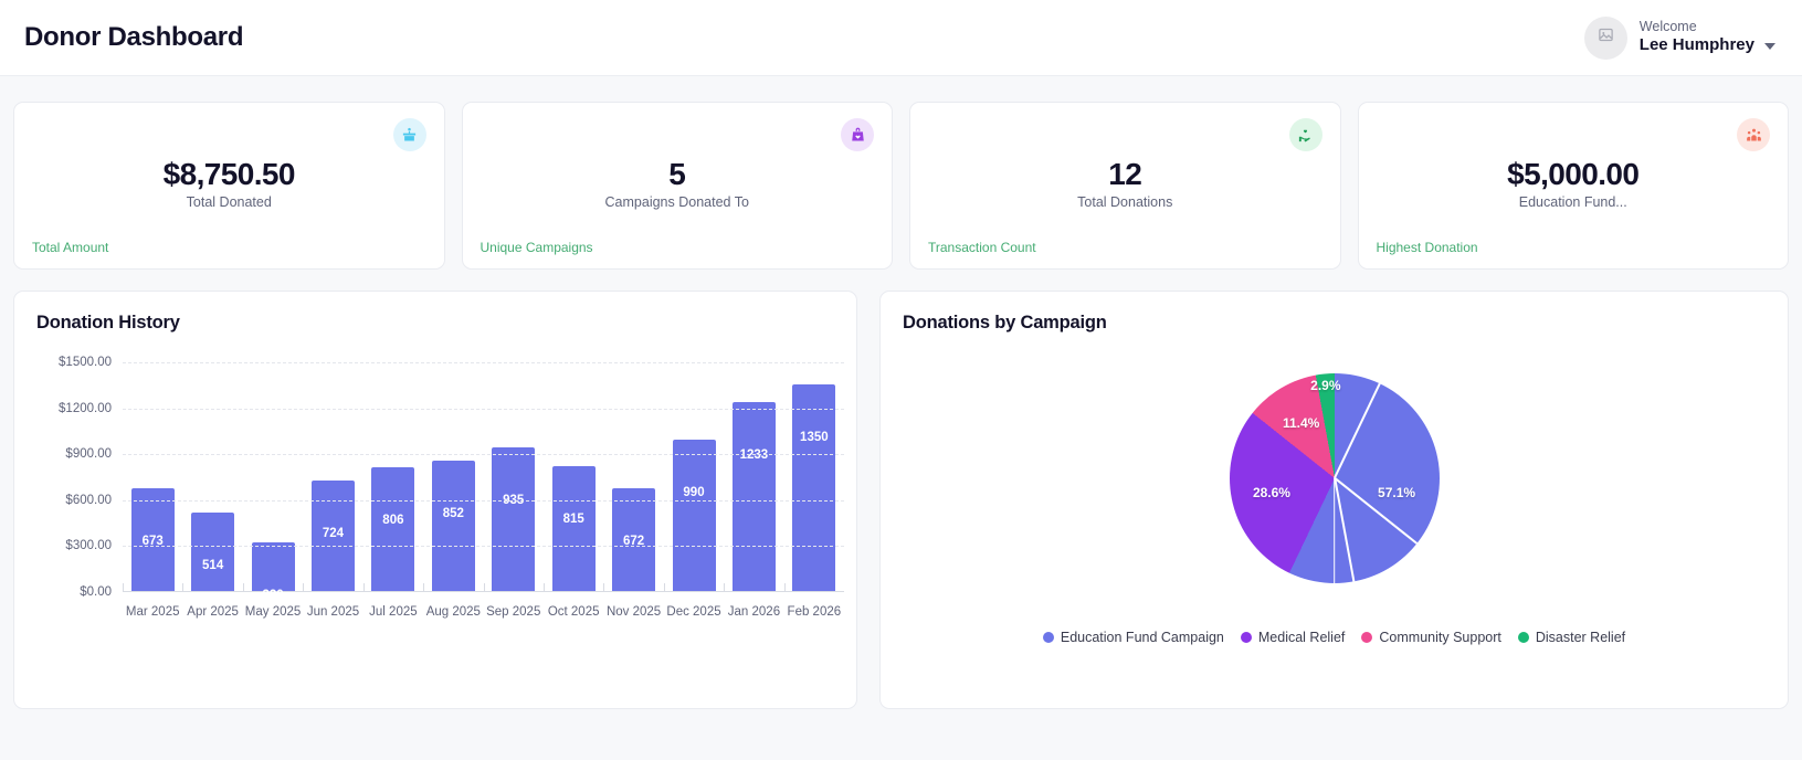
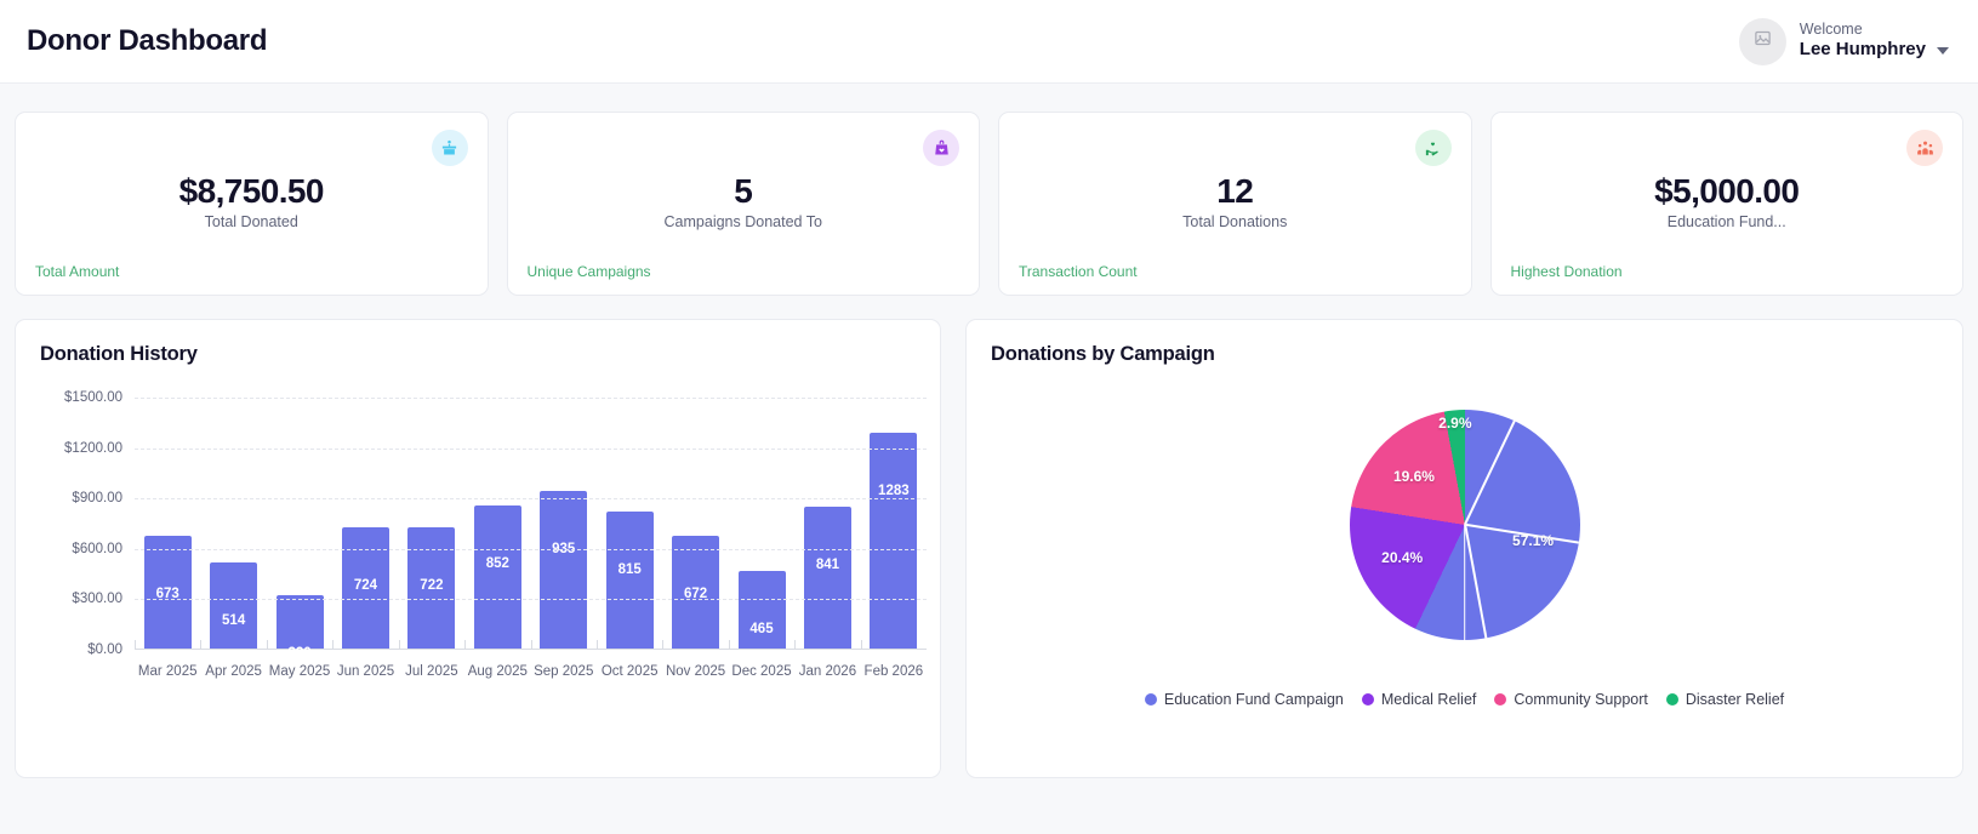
Donation History/Jul 2025: 806 -> 722
Donation History/Dec 2025: 990 -> 465
Donation History/Jan 2026: 1233 -> 841
Donation History/Feb 2026: 1350 -> 1283
Donations by Campaign/Medical Relief: 28.6% -> 20.4%
Donations by Campaign/Community Support: 11.4% -> 19.6%
